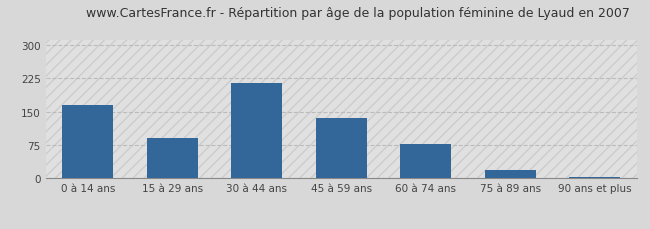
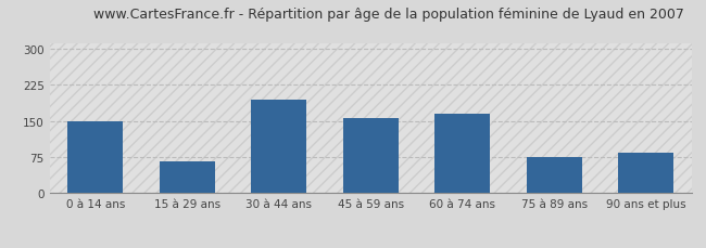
0 à 14 ans: 165 -> 150
15 à 29 ans: 90 -> 65
30 à 44 ans: 215 -> 195
45 à 59 ans: 135 -> 155
60 à 74 ans: 78 -> 165
75 à 89 ans: 18 -> 75
90 ans et plus: 4 -> 85
